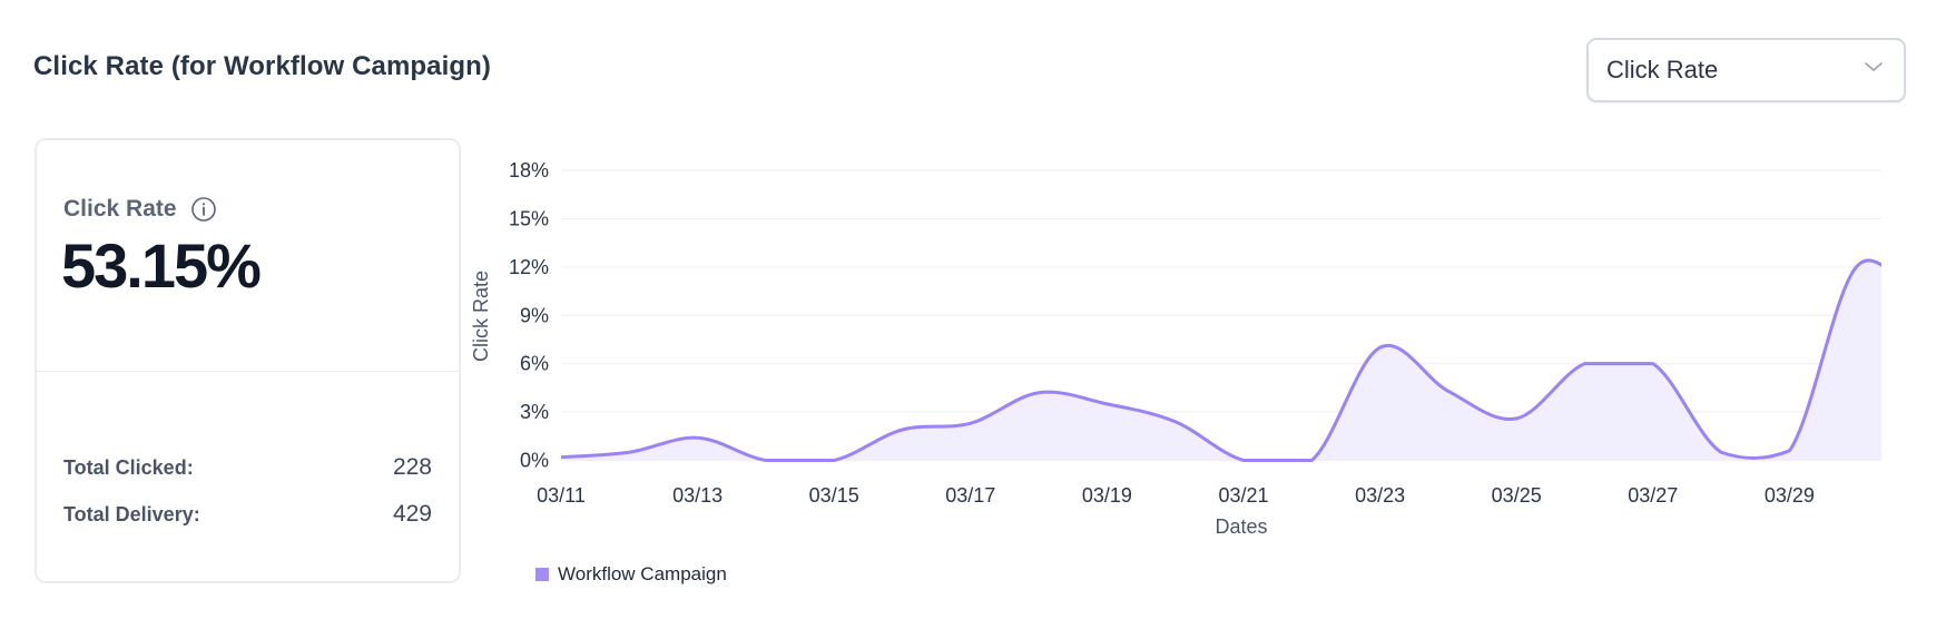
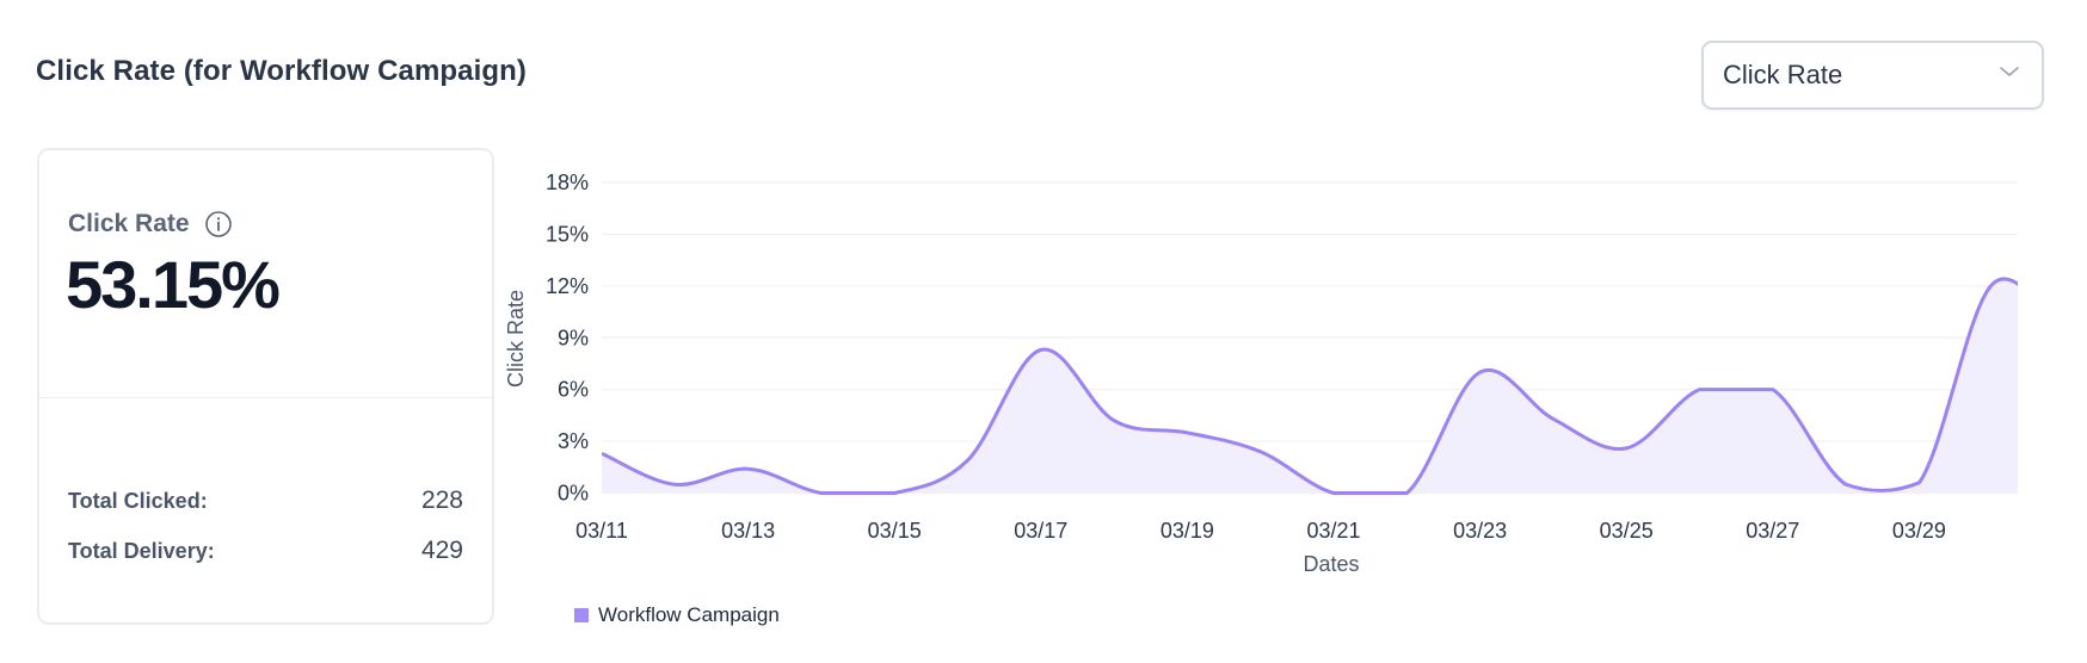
03/11: 0.2% -> 2.3%
03/17: 2.3% -> 8.3%
